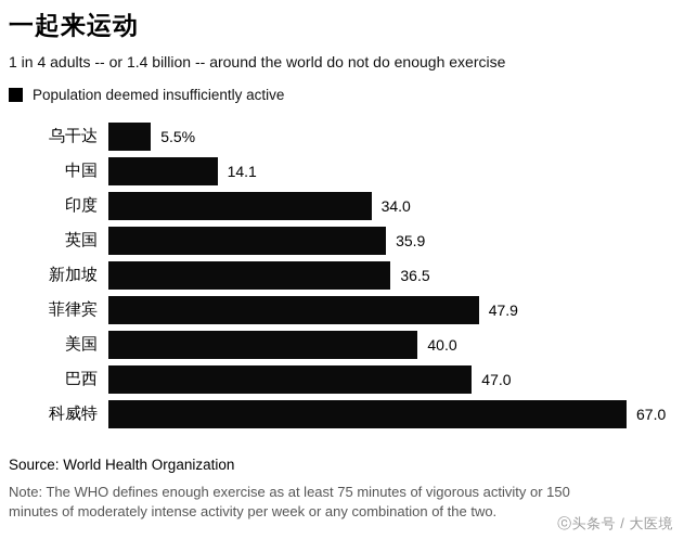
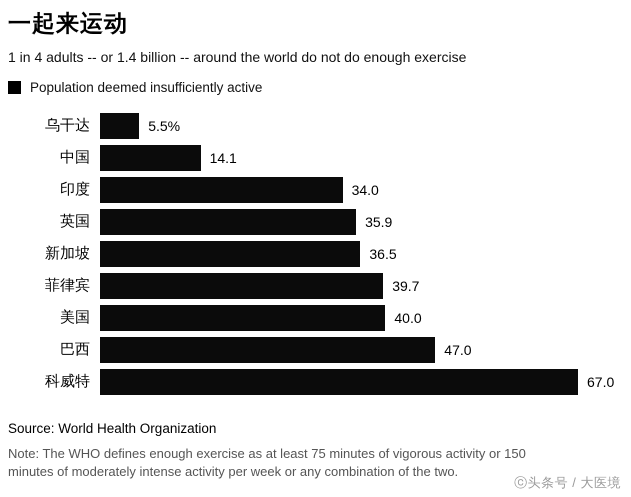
菲律宾: 47.9 -> 39.7
